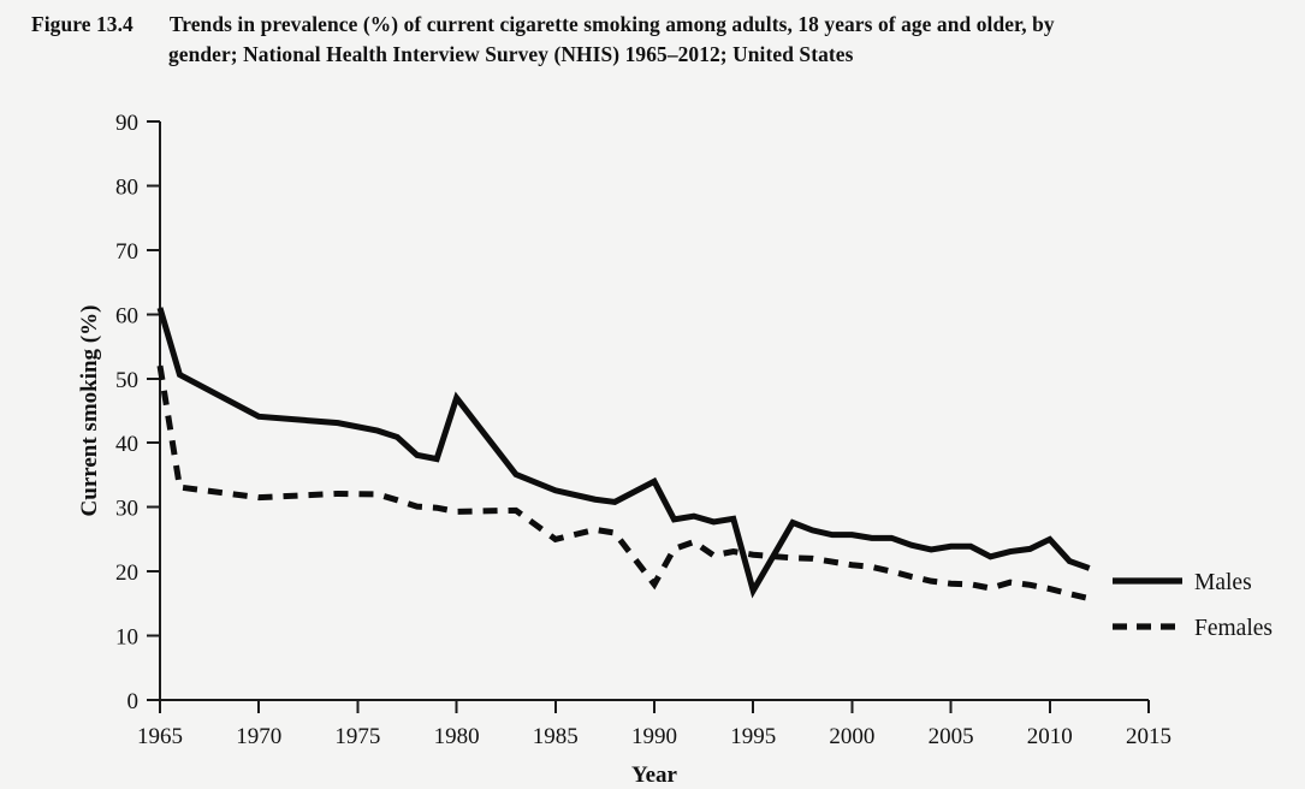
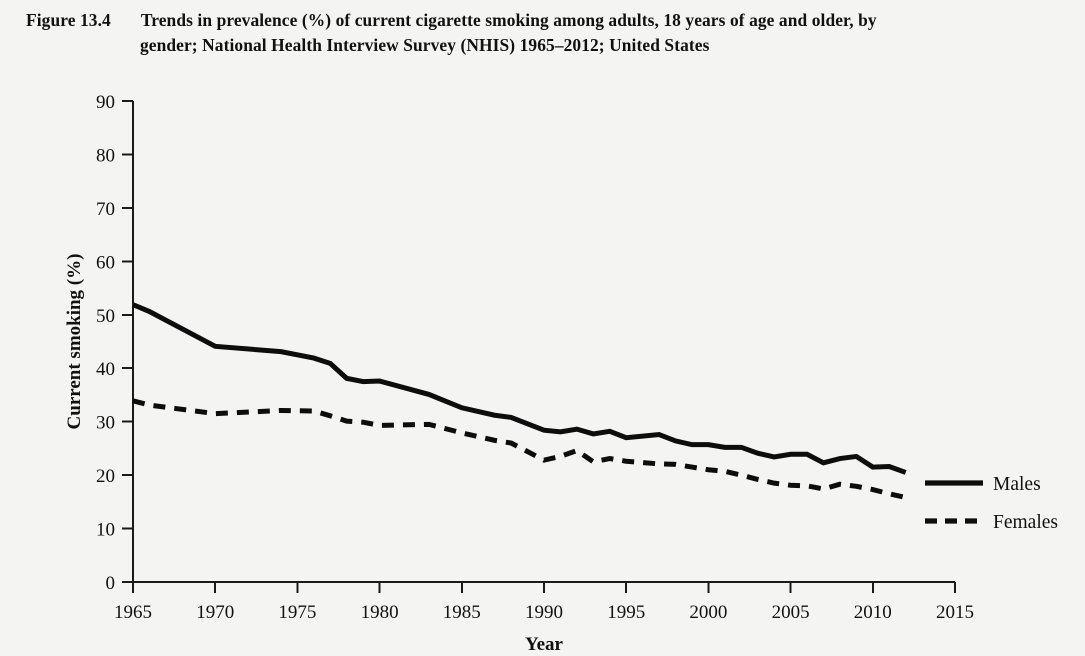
Males/1965: 61 -> 52
Females/1965: 52 -> 34
Males/1980: 47 -> 38
Females/1985: 25 -> 28
Males/1990: 34 -> 28
Females/1990: 18 -> 23
Males/1995: 17 -> 27
Males/2010: 25 -> 22
